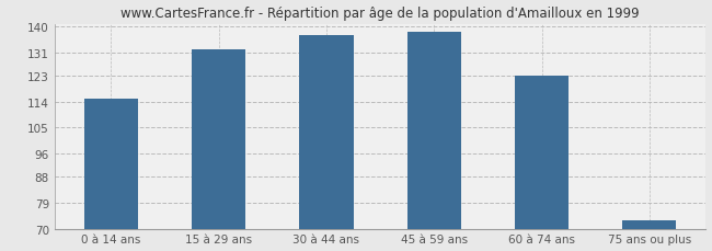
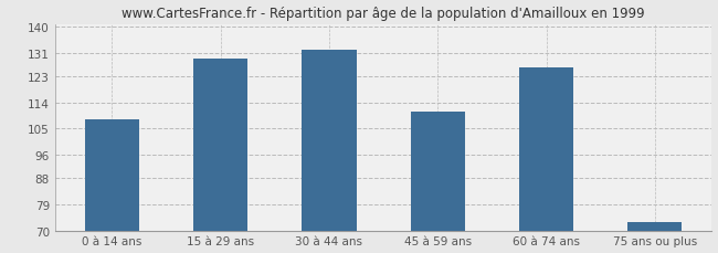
0 à 14 ans: 115 -> 108
15 à 29 ans: 132 -> 129
30 à 44 ans: 137 -> 132
45 à 59 ans: 138 -> 111
60 à 74 ans: 123 -> 126
